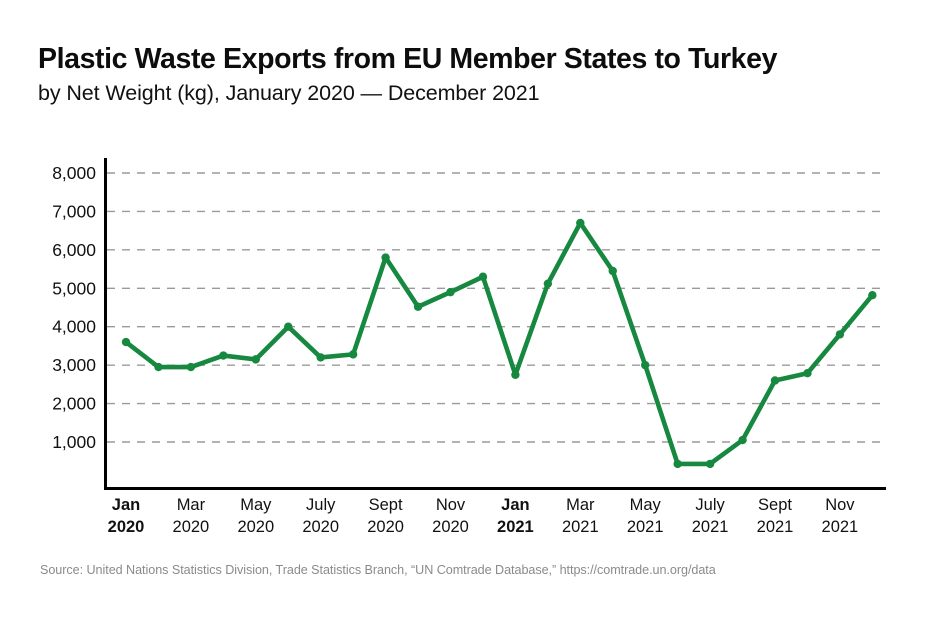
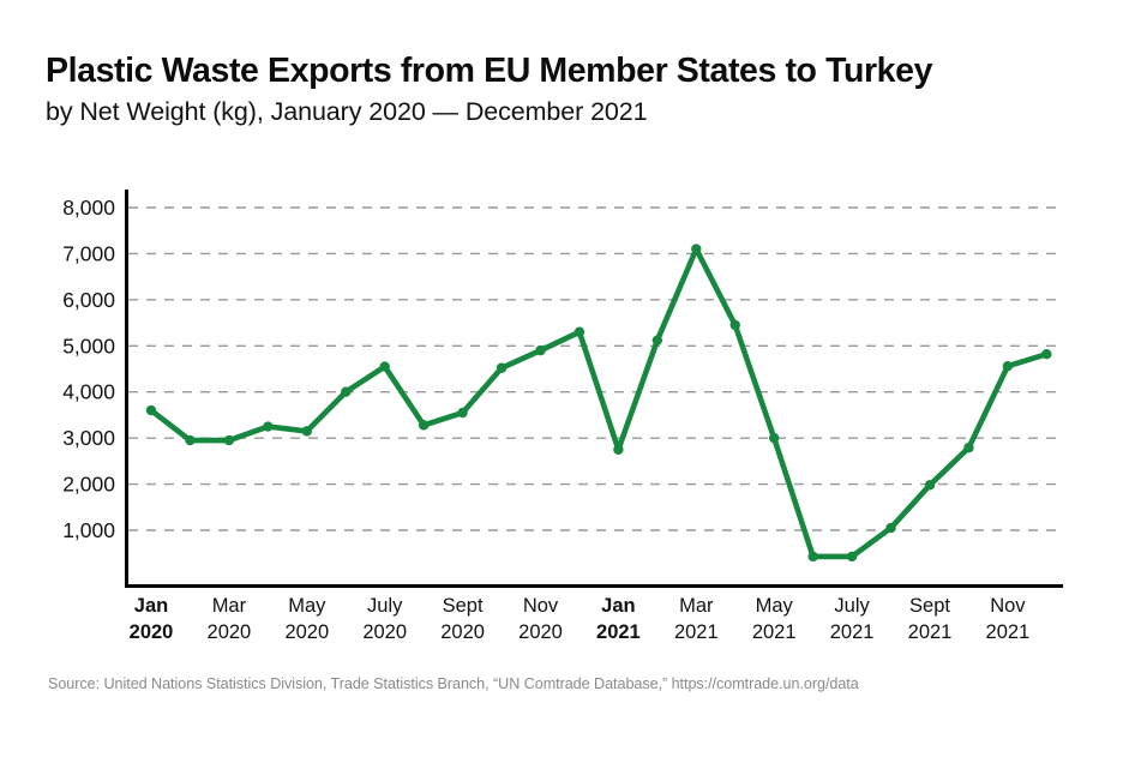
July 2020: 3200 -> 4600
Sept 2020: 5800 -> 3600
Mar 2021: 6700 -> 7100
Sept 2021: 2600 -> 2000
Nov 2021: 3800 -> 4600
